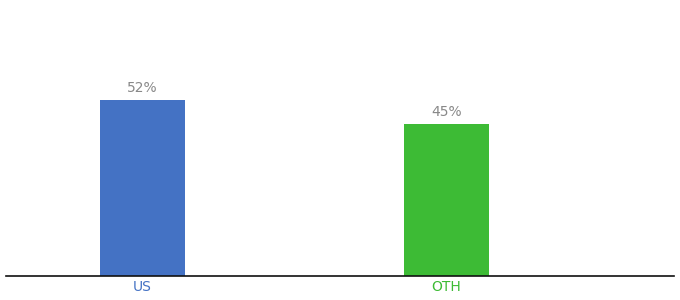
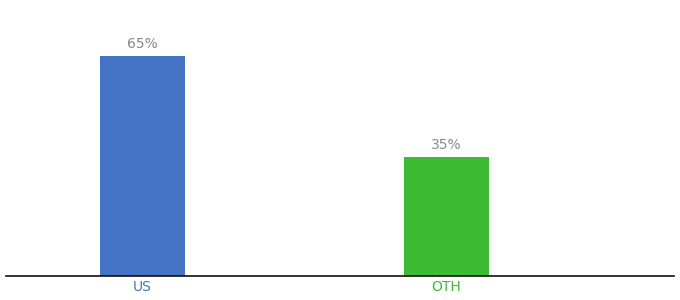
US: 52% -> 65%
OTH: 45% -> 35%
